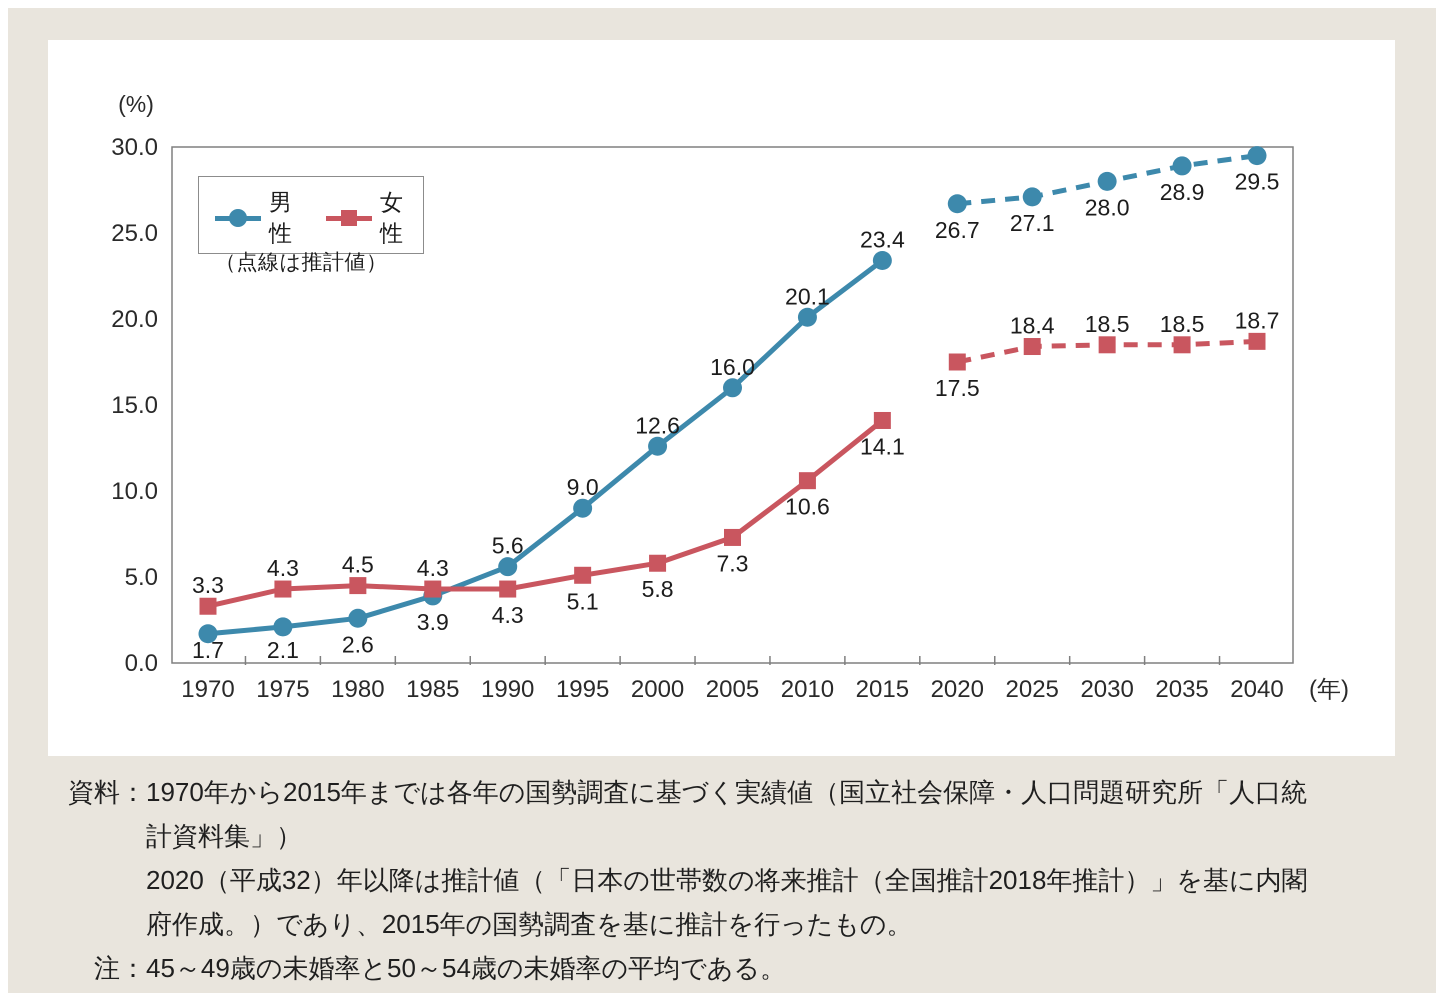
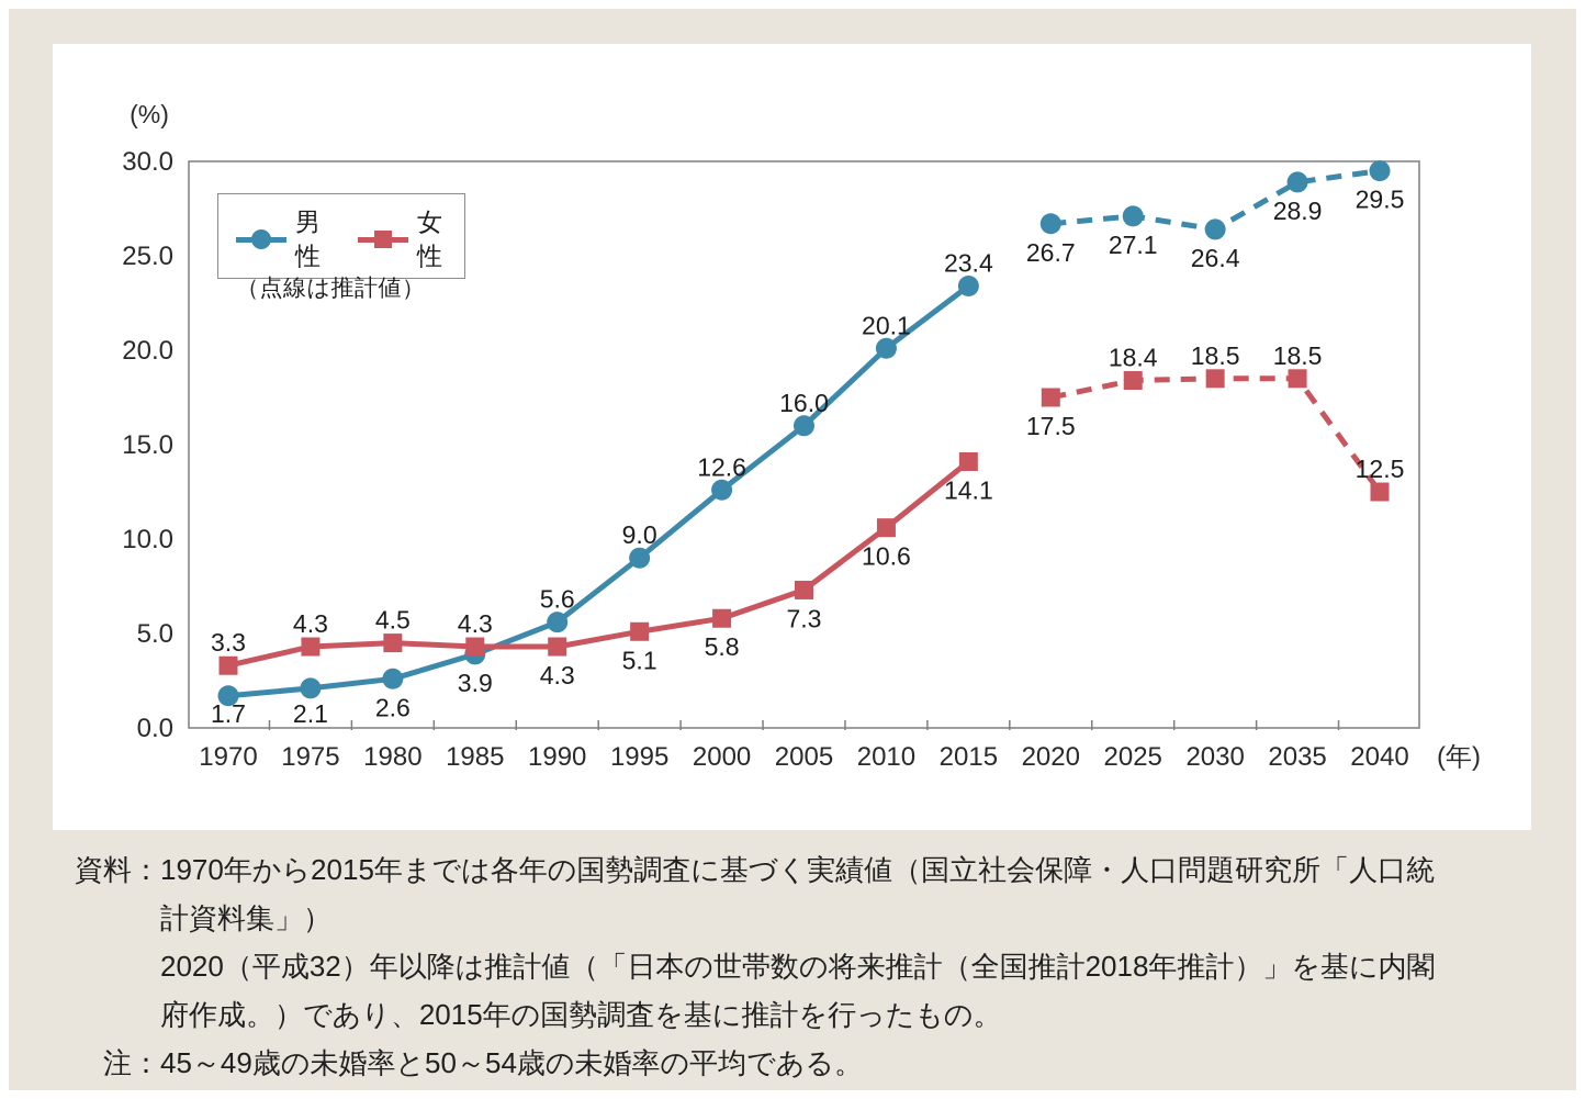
男性/2030: 28.0 -> 26.4
女性/2040: 18.7 -> 12.5
